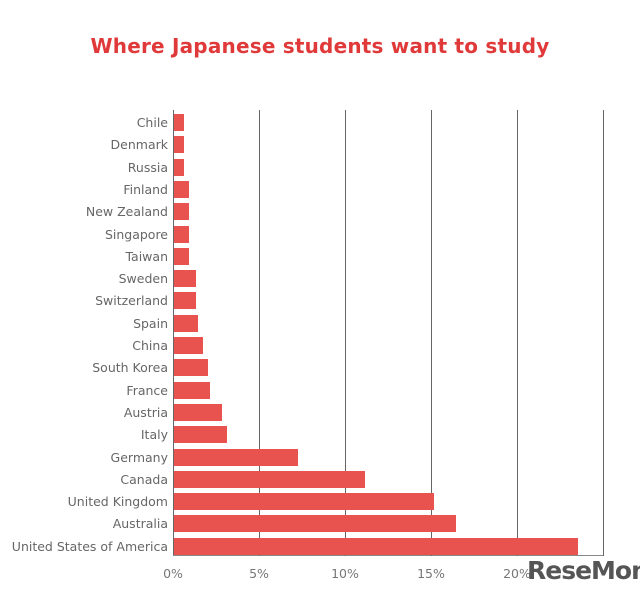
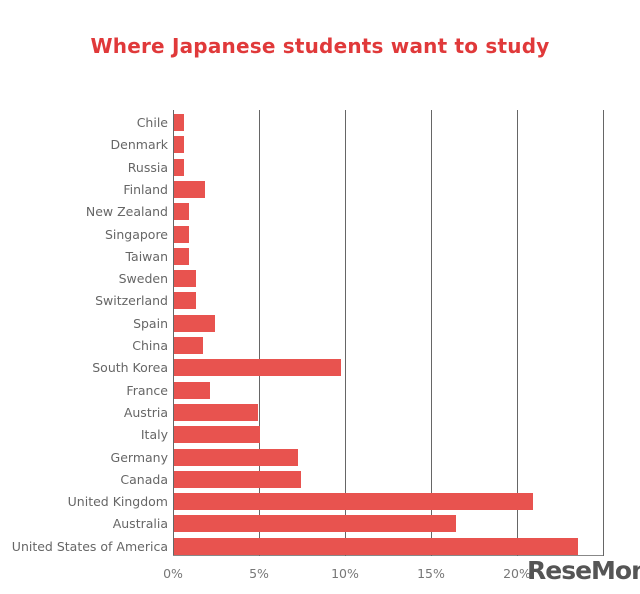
Finland: 0.9% -> 1.8%
Spain: 1.4% -> 2.4%
South Korea: 2.0% -> 9.7%
Austria: 2.8% -> 4.9%
Italy: 3.1% -> 5.0%
Canada: 11.1% -> 7.4%
United Kingdom: 15.1% -> 20.9%
